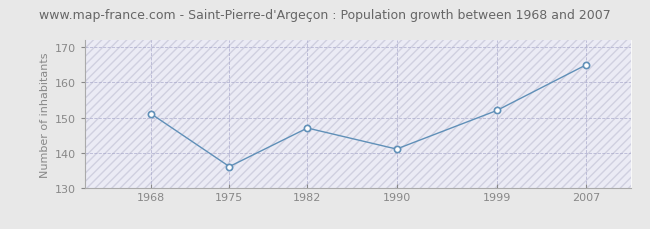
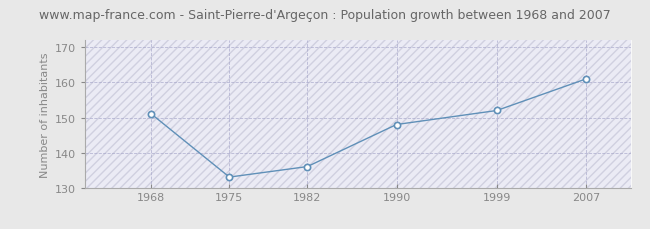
1975: 136 -> 133
1982: 147 -> 136
1990: 141 -> 148
2007: 165 -> 161
